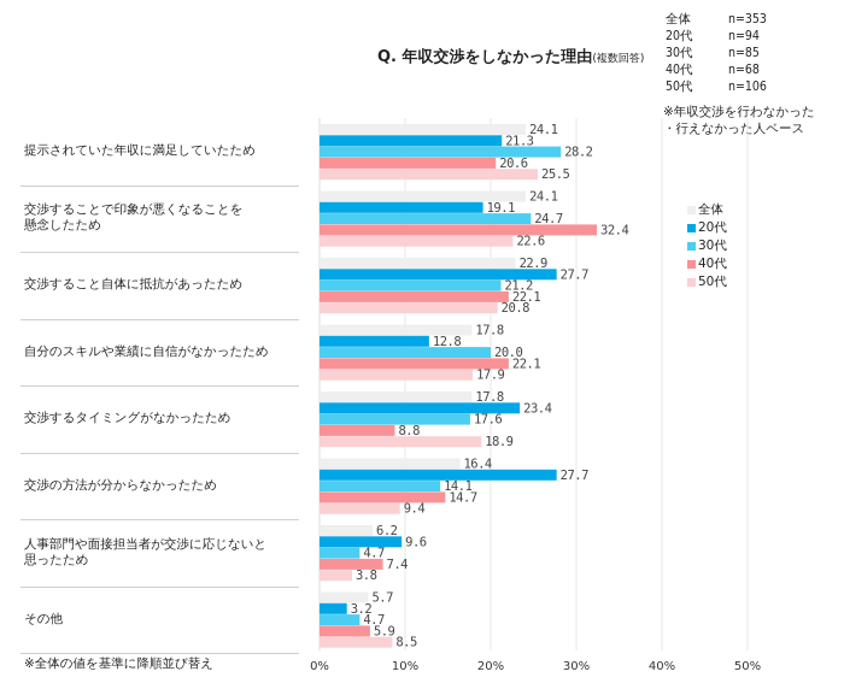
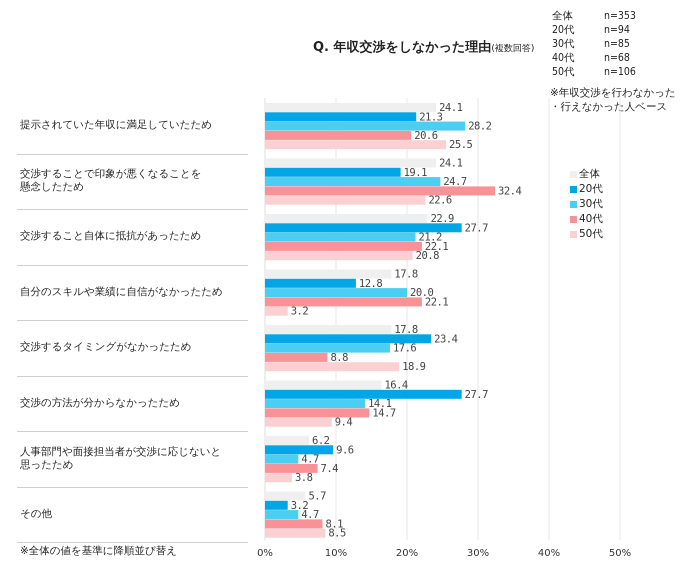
50代/自分のスキルや業績に自信がなかったため: 17.9 -> 3.2
40代/その他: 5.9 -> 8.1
